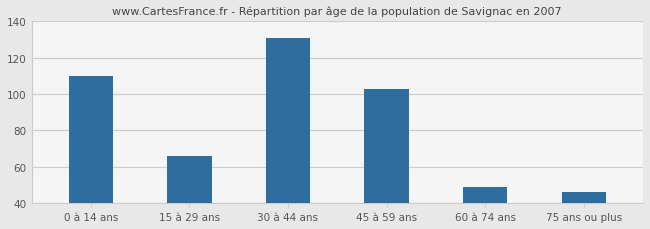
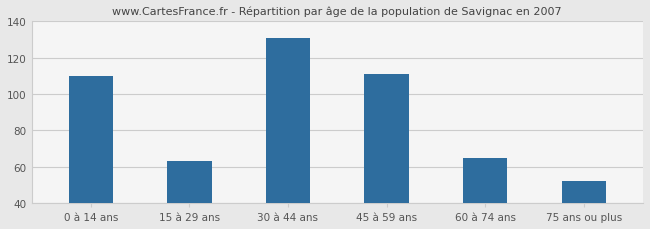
15 à 29 ans: 66 -> 63
45 à 59 ans: 103 -> 111
60 à 74 ans: 49 -> 65
75 ans ou plus: 46 -> 52
